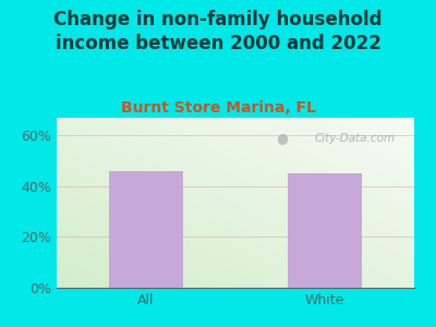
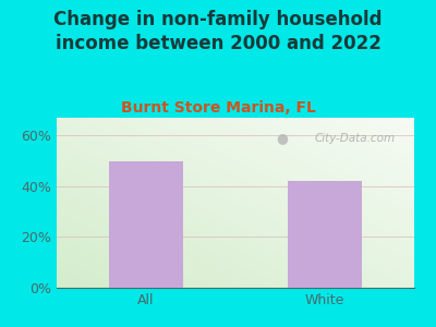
All: 46% -> 50%
White: 45% -> 42%
